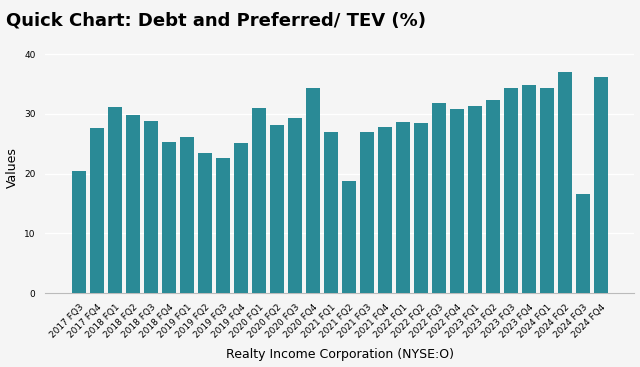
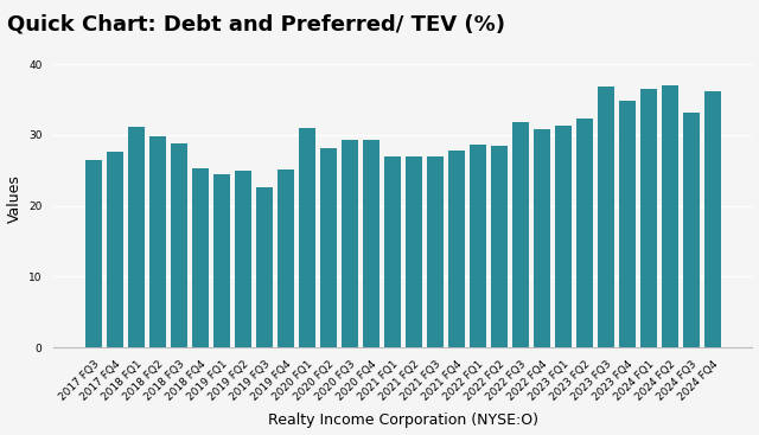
2017 FQ3: 20.4 -> 26.4
2019 FQ1: 26.2 -> 24.5
2019 FQ2: 23.4 -> 24.9
2020 FQ4: 34.4 -> 29.3
2021 FQ2: 18.8 -> 26.9
2023 FQ3: 34.4 -> 36.9
2024 FQ1: 34.4 -> 36.5
2024 FQ3: 16.6 -> 33.2
